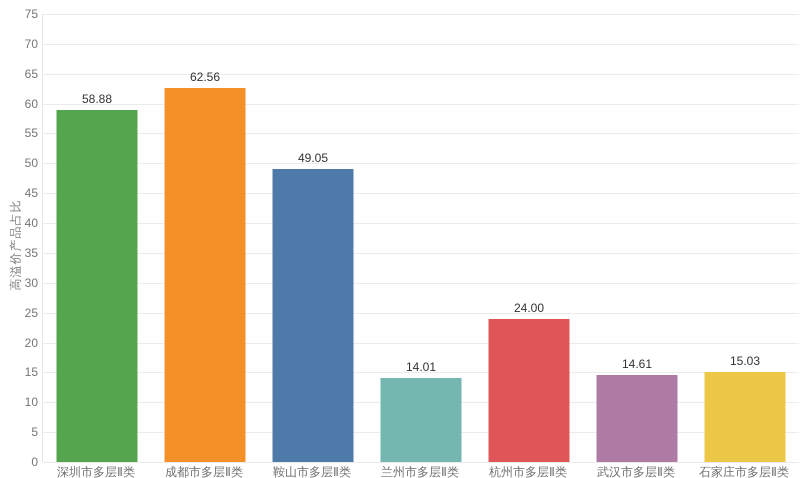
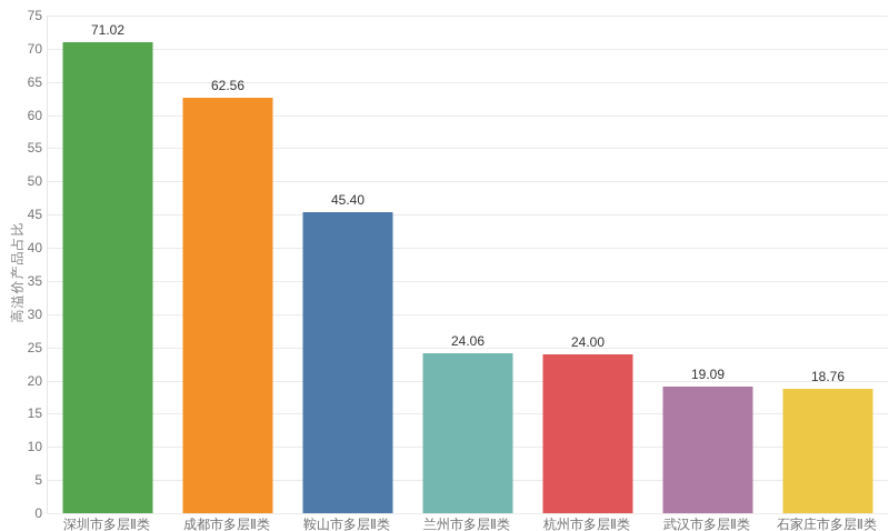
深圳市多层Ⅱ类: 58.88 -> 71.02
鞍山市多层Ⅱ类: 49.05 -> 45.40
兰州市多层Ⅱ类: 14.01 -> 24.06
武汉市多层Ⅱ类: 14.61 -> 19.09
石家庄市多层Ⅱ类: 15.03 -> 18.76
